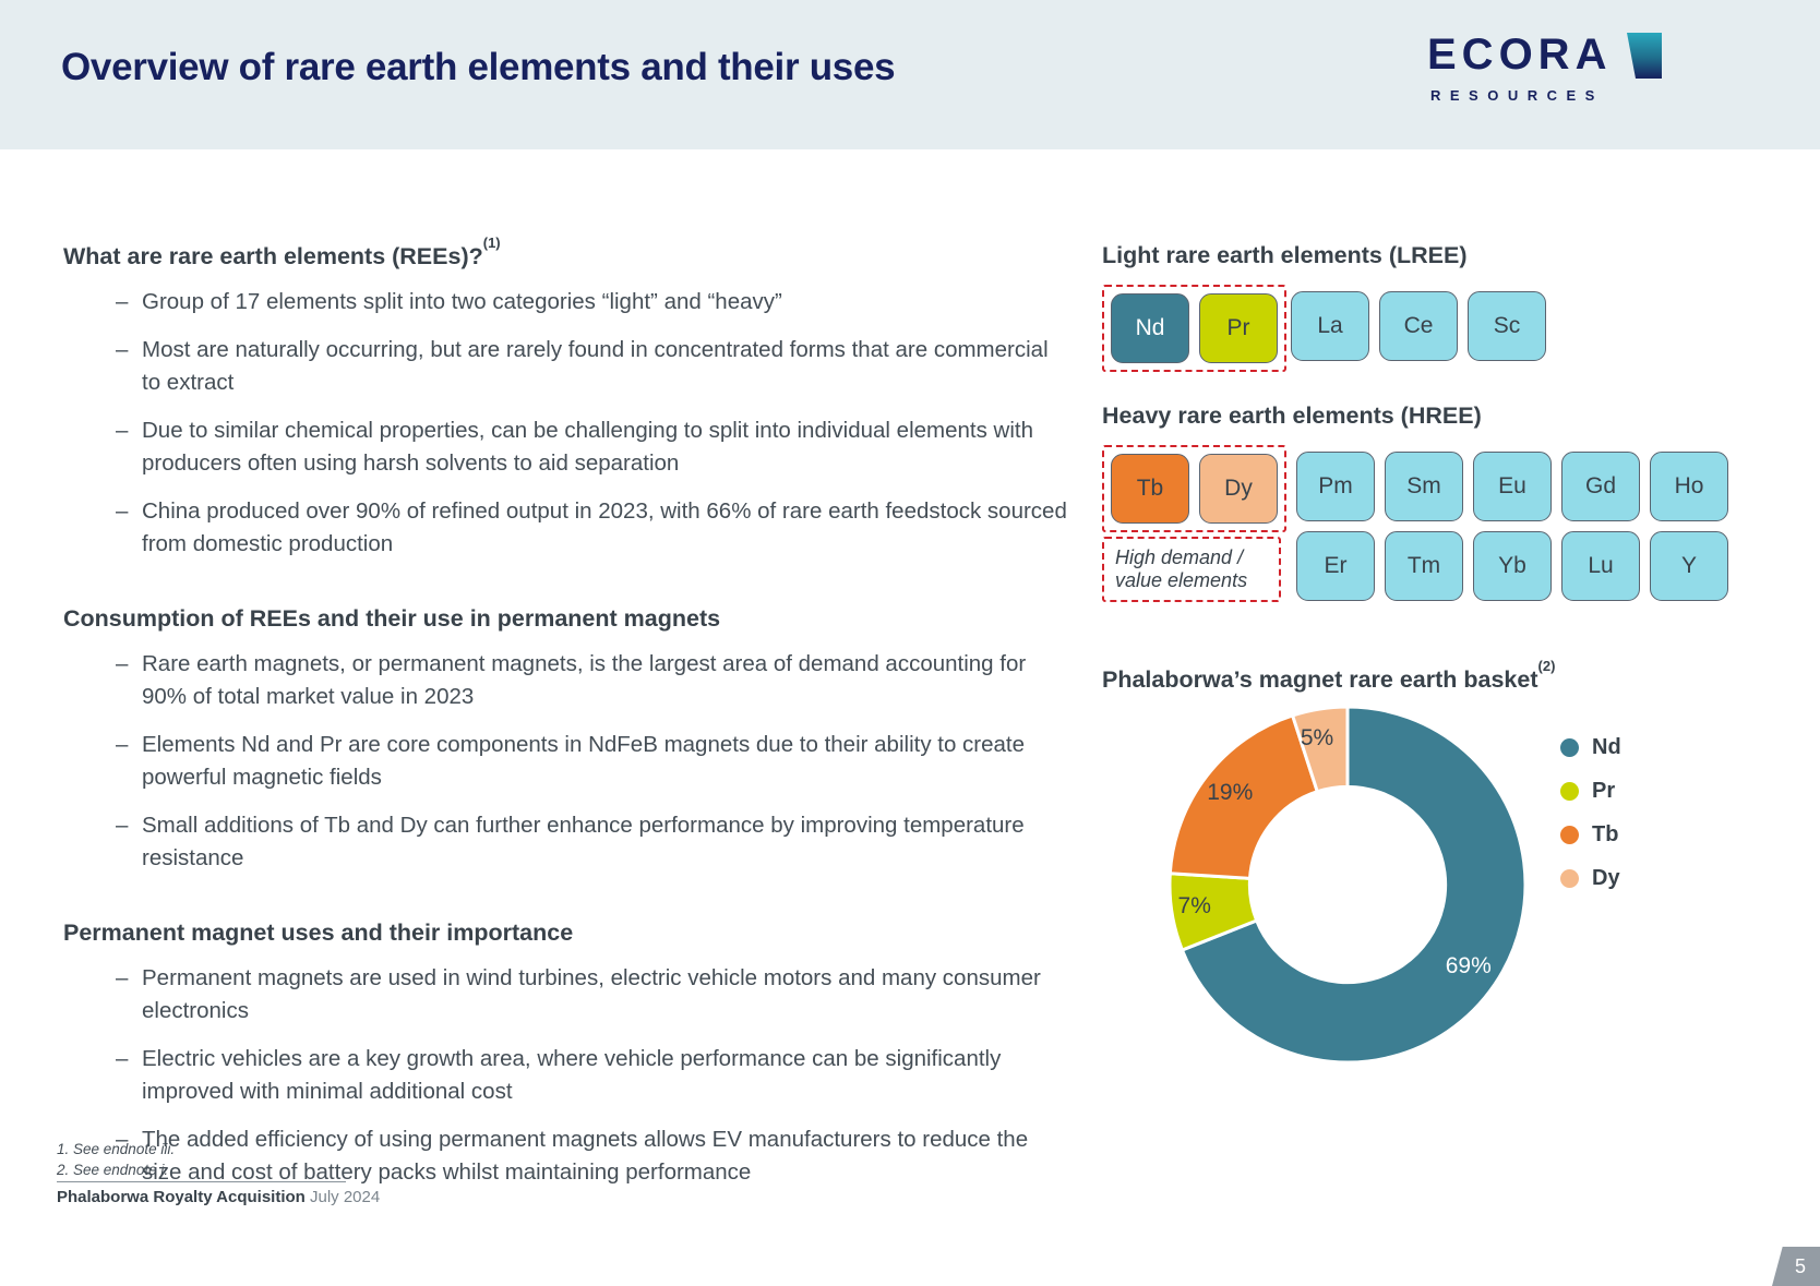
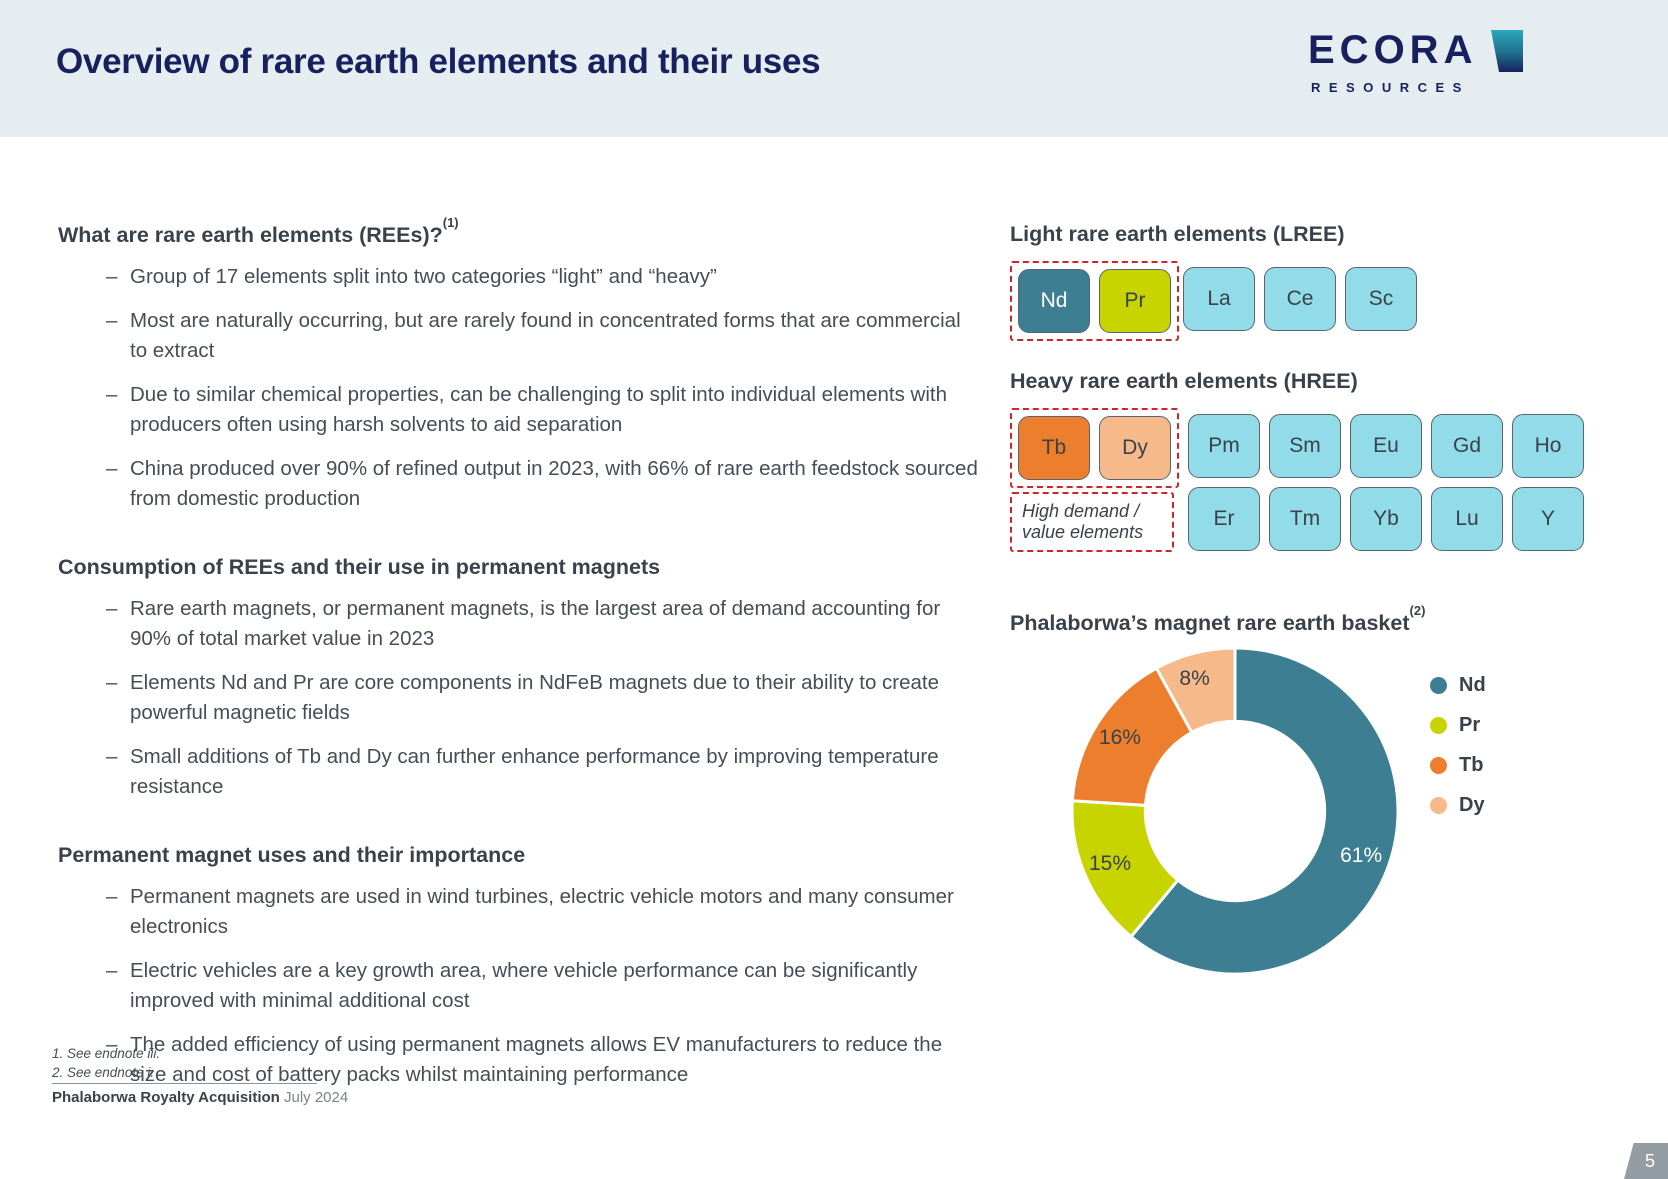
Nd: 69% -> 61%
Pr: 7% -> 15%
Tb: 19% -> 16%
Dy: 5% -> 8%
